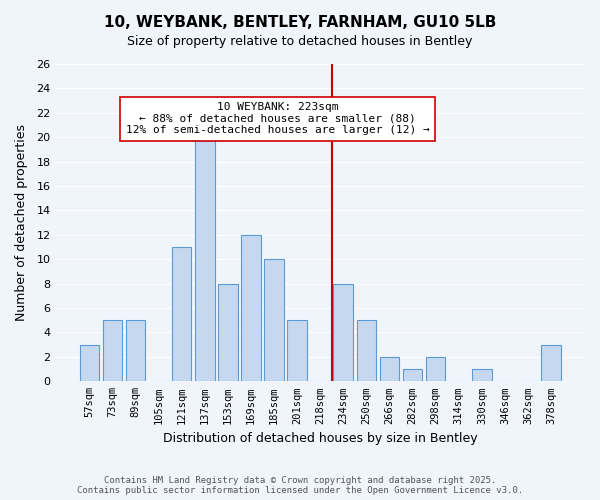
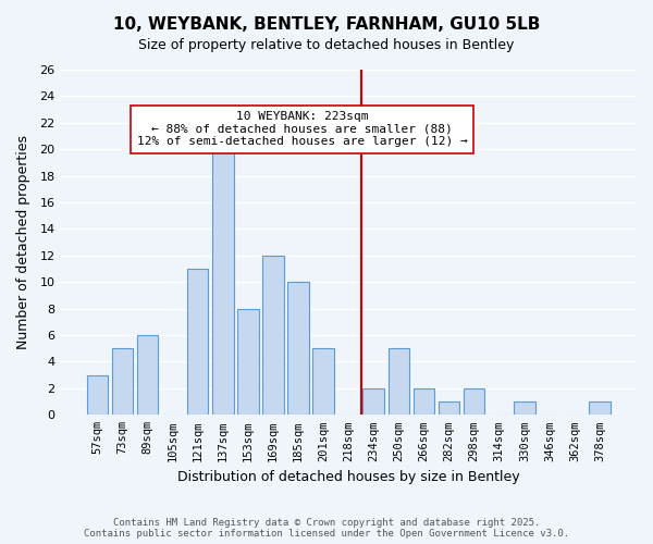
89sqm: 5 -> 6
234sqm: 8 -> 2
378sqm: 3 -> 1
